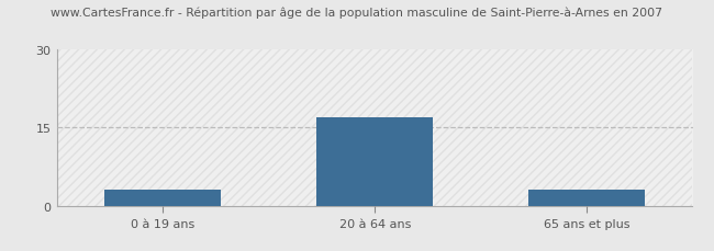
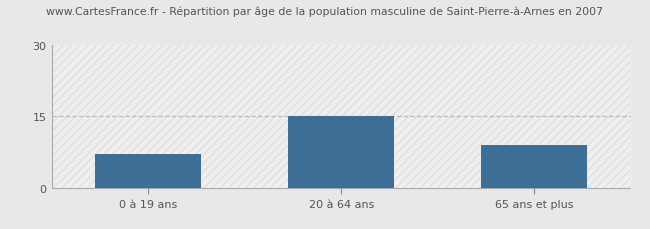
0 à 19 ans: 3 -> 7
20 à 64 ans: 17 -> 15
65 ans et plus: 3 -> 9
